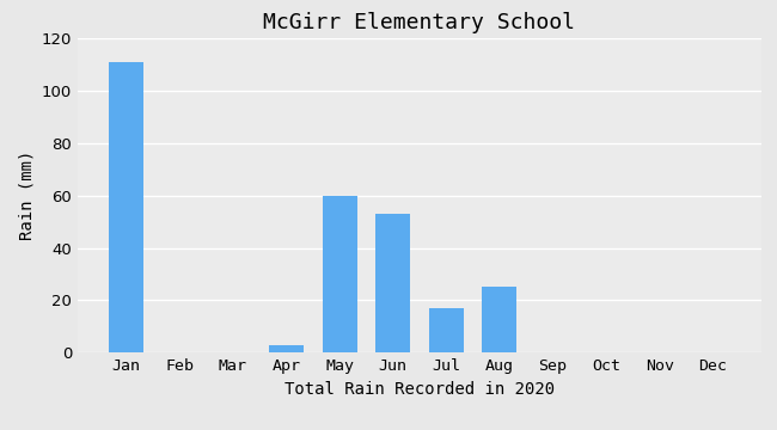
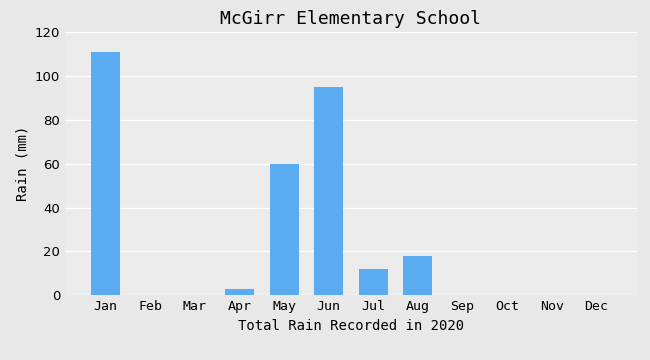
Jun: 53 -> 95
Jul: 17 -> 12
Aug: 25 -> 18
